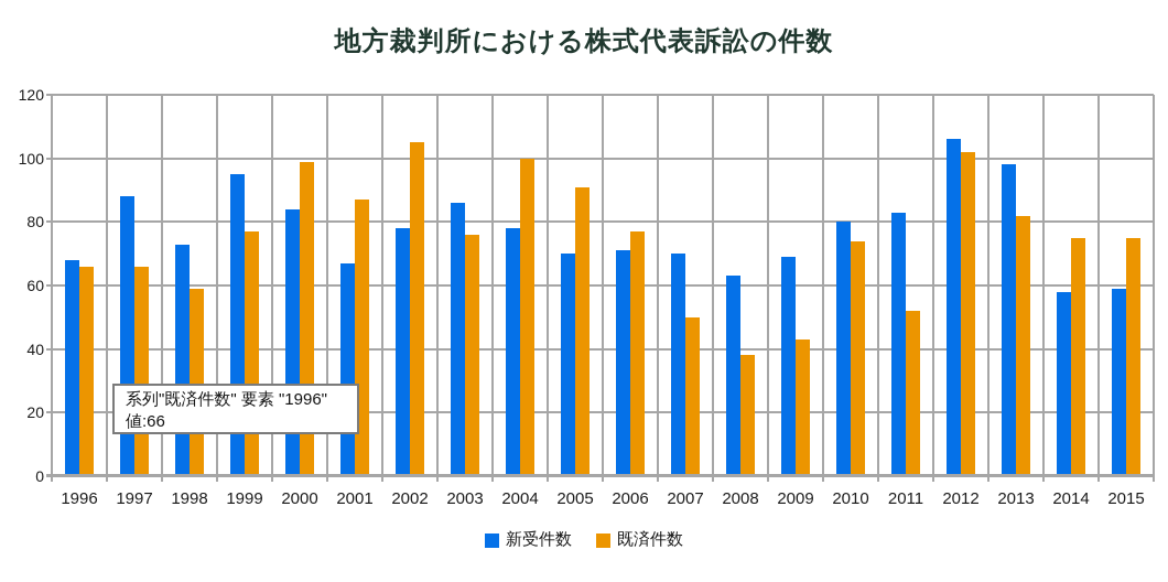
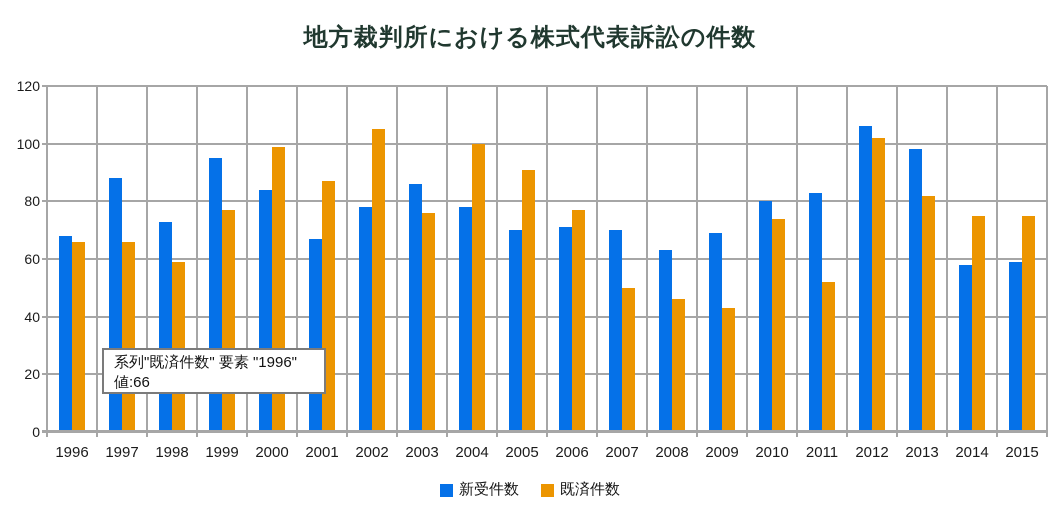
既済件数/2008: 38 -> 46
